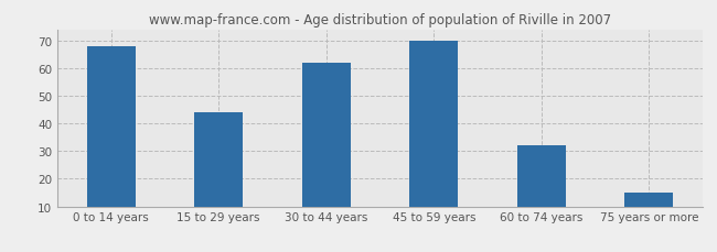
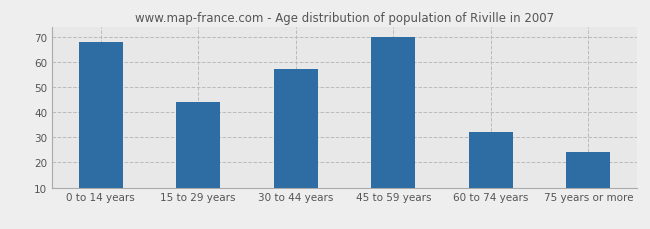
30 to 44 years: 62 -> 57
75 years or more: 15 -> 24
